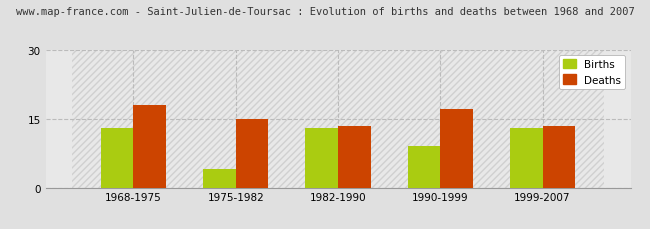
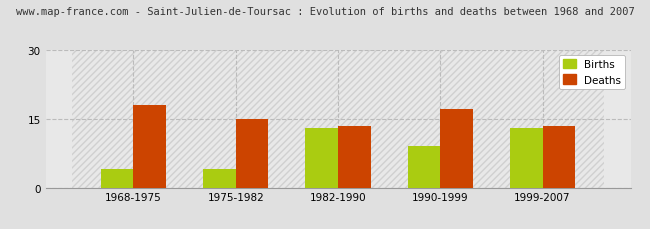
Births/1968-1975: 13 -> 4
